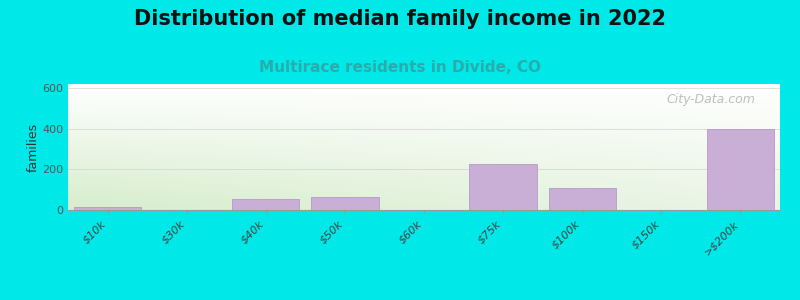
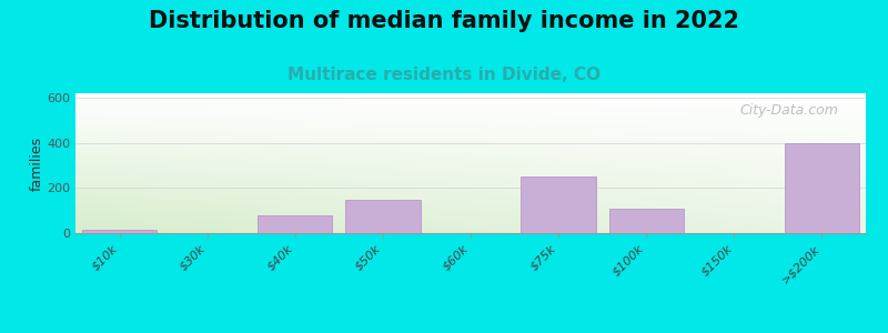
$40k: 55 -> 80
$50k: 65 -> 150
$75k: 225 -> 250
